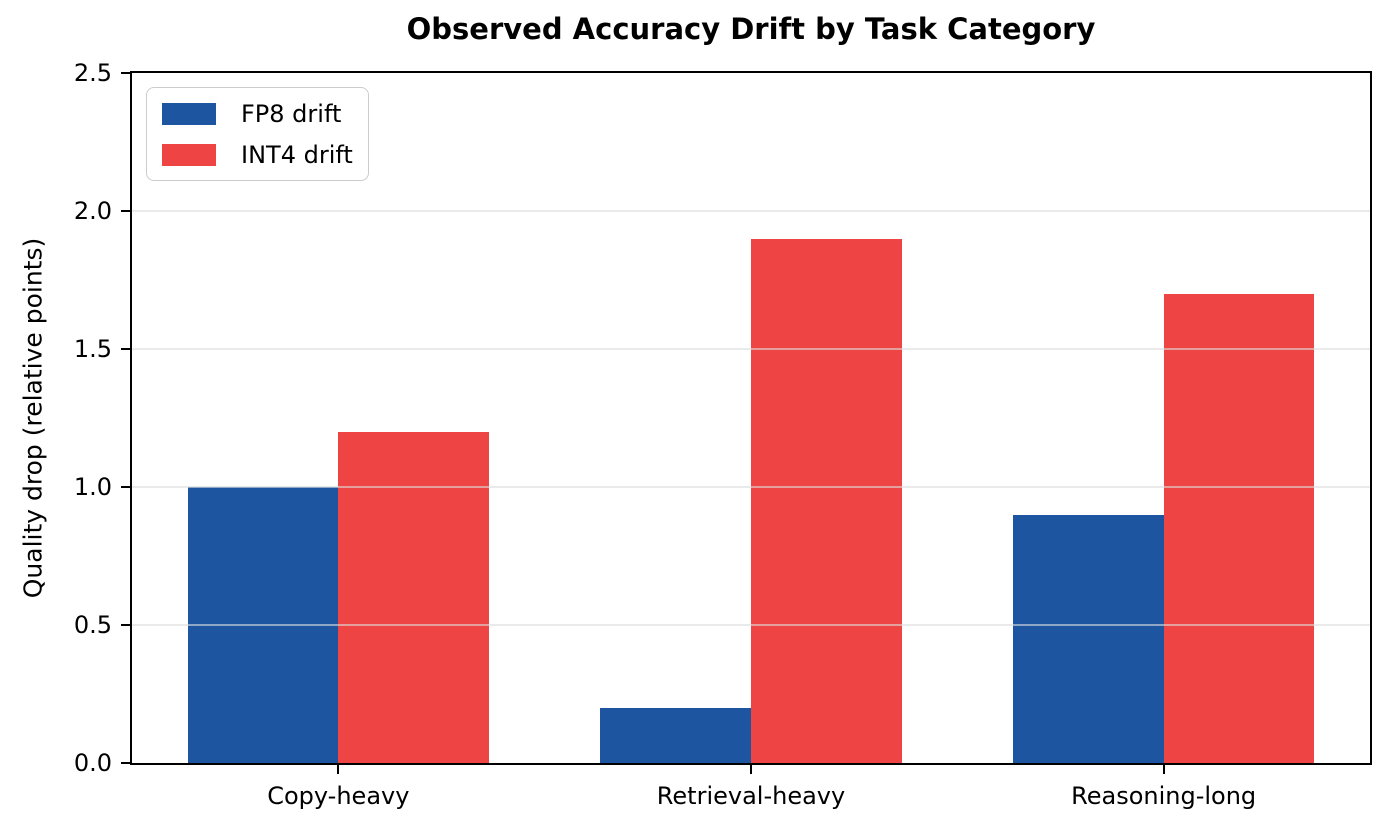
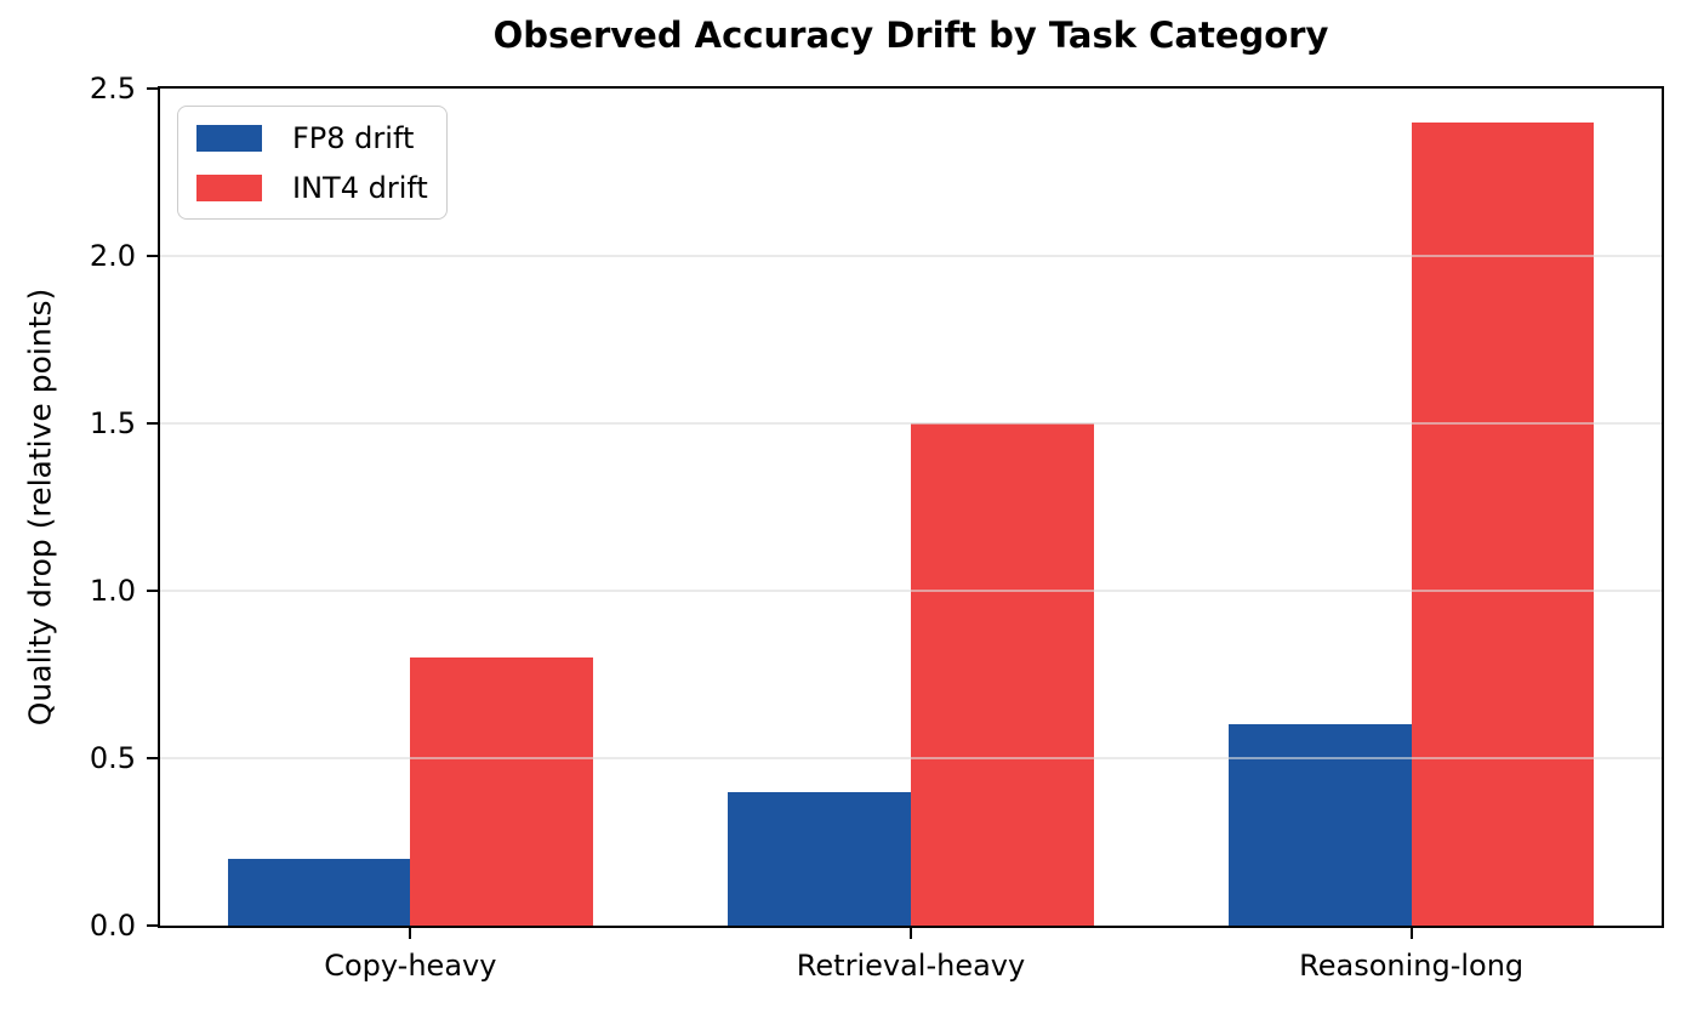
FP8 drift/Copy-heavy: 1.0 -> 0.2
INT4 drift/Copy-heavy: 1.2 -> 0.8
FP8 drift/Retrieval-heavy: 0.2 -> 0.4
INT4 drift/Retrieval-heavy: 1.9 -> 1.5
FP8 drift/Reasoning-long: 0.9 -> 0.6
INT4 drift/Reasoning-long: 1.7 -> 2.4
